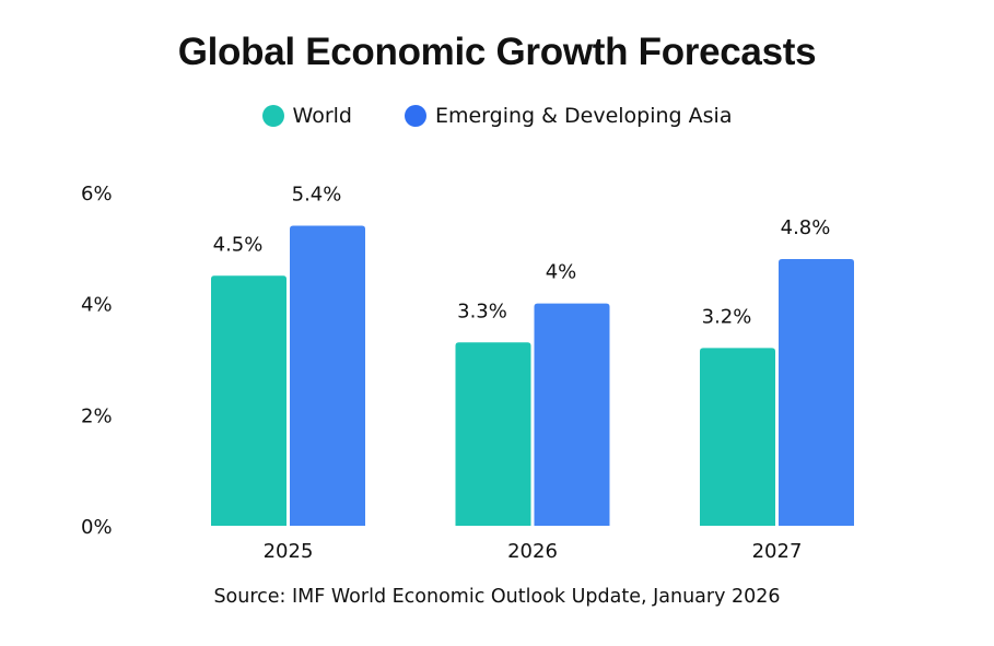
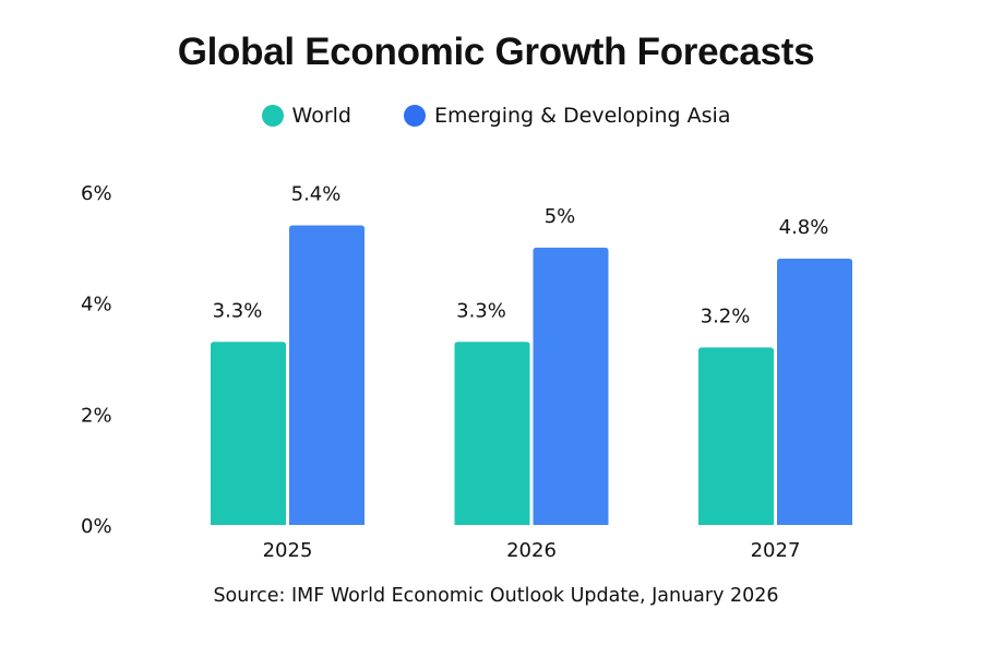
World/2025: 4.5% -> 3.3%
Emerging & Developing Asia/2026: 4% -> 5%
